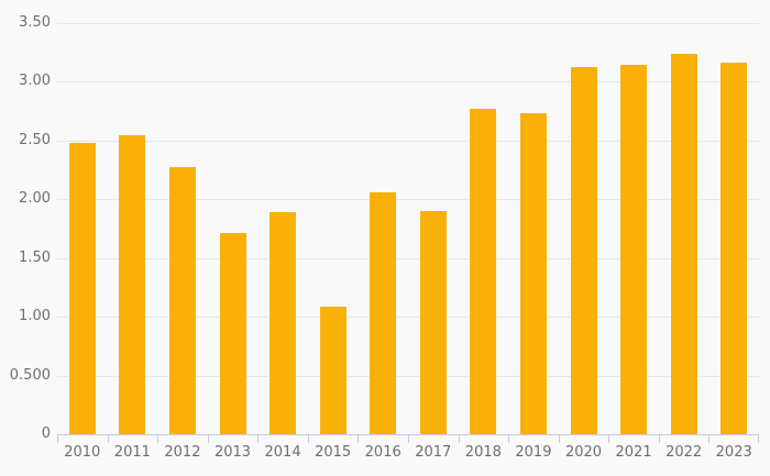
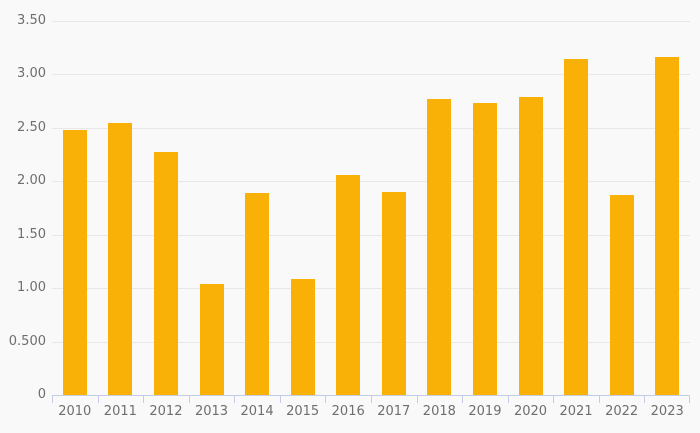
2013: 1.71 -> 1.04
2020: 3.13 -> 2.79
2022: 3.24 -> 1.87
